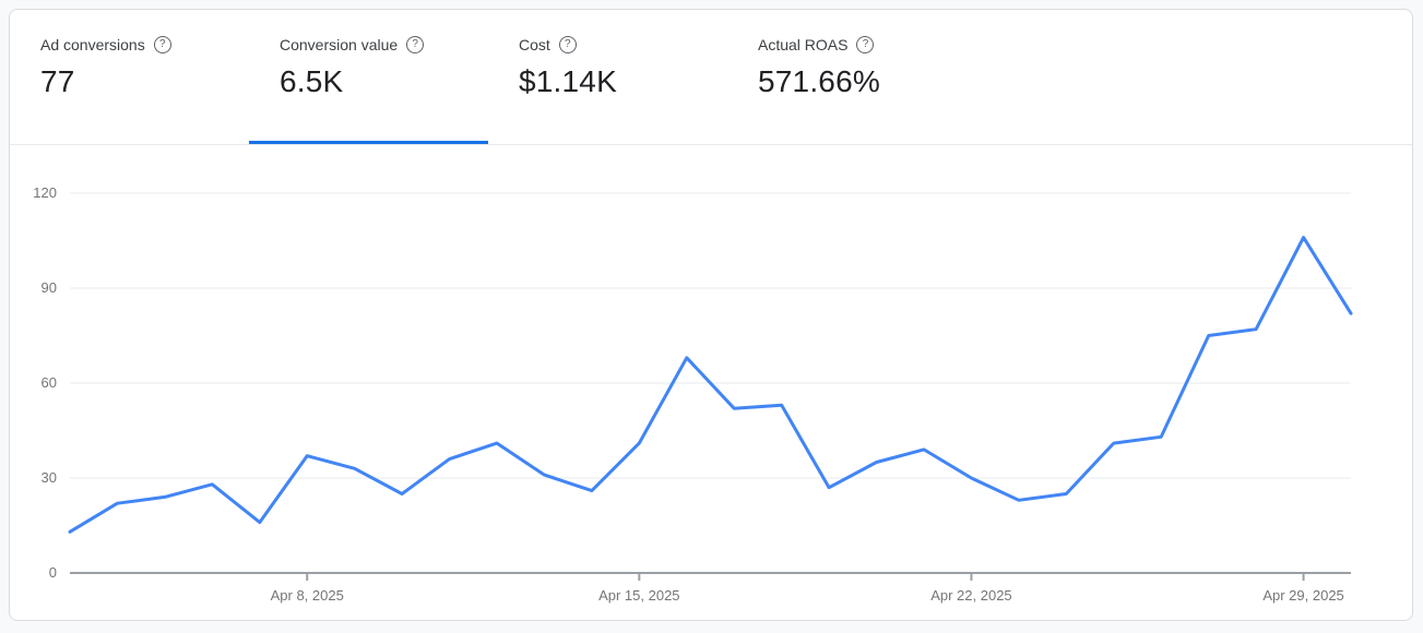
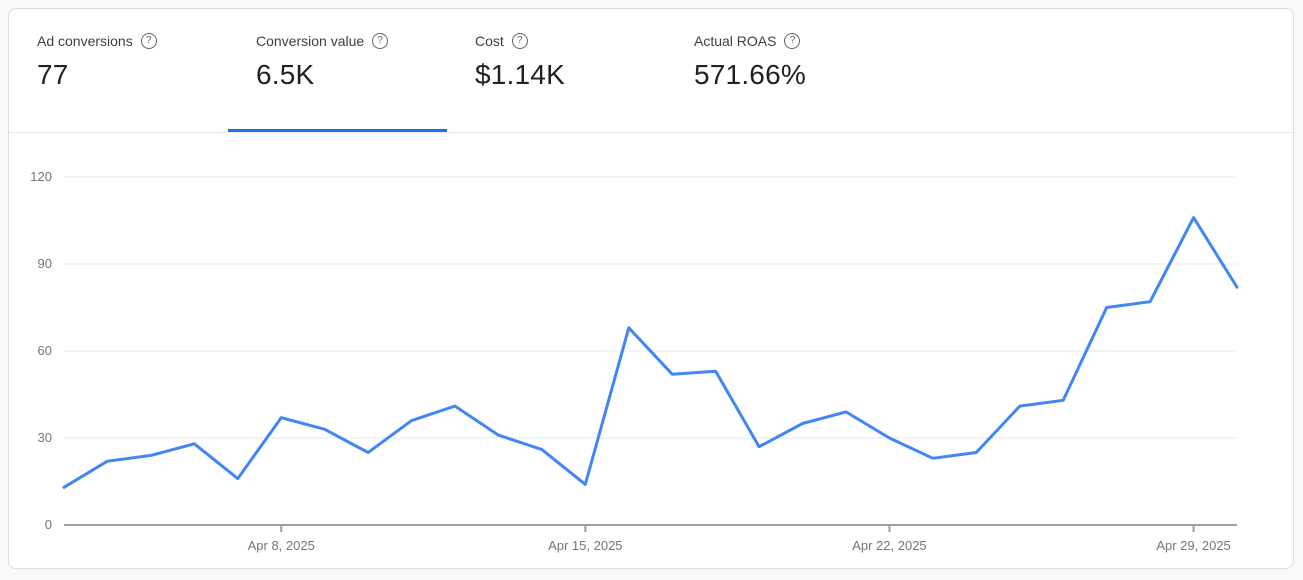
Apr 15, 2025: 41 -> 14
